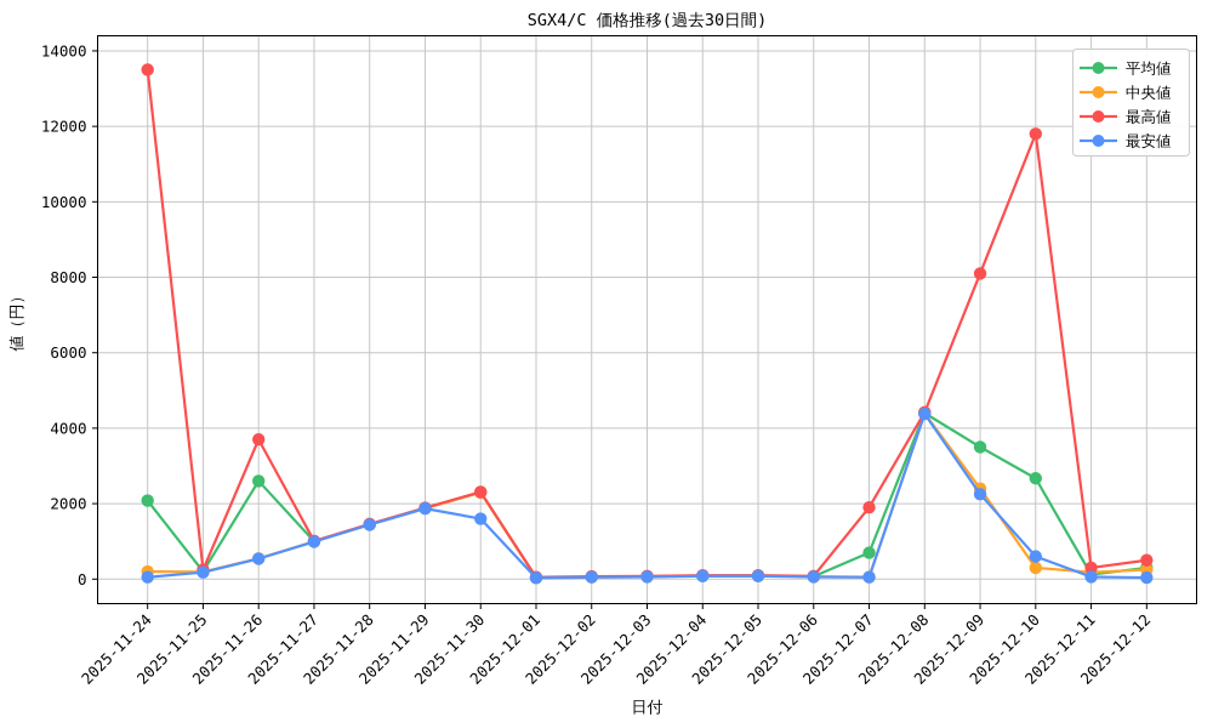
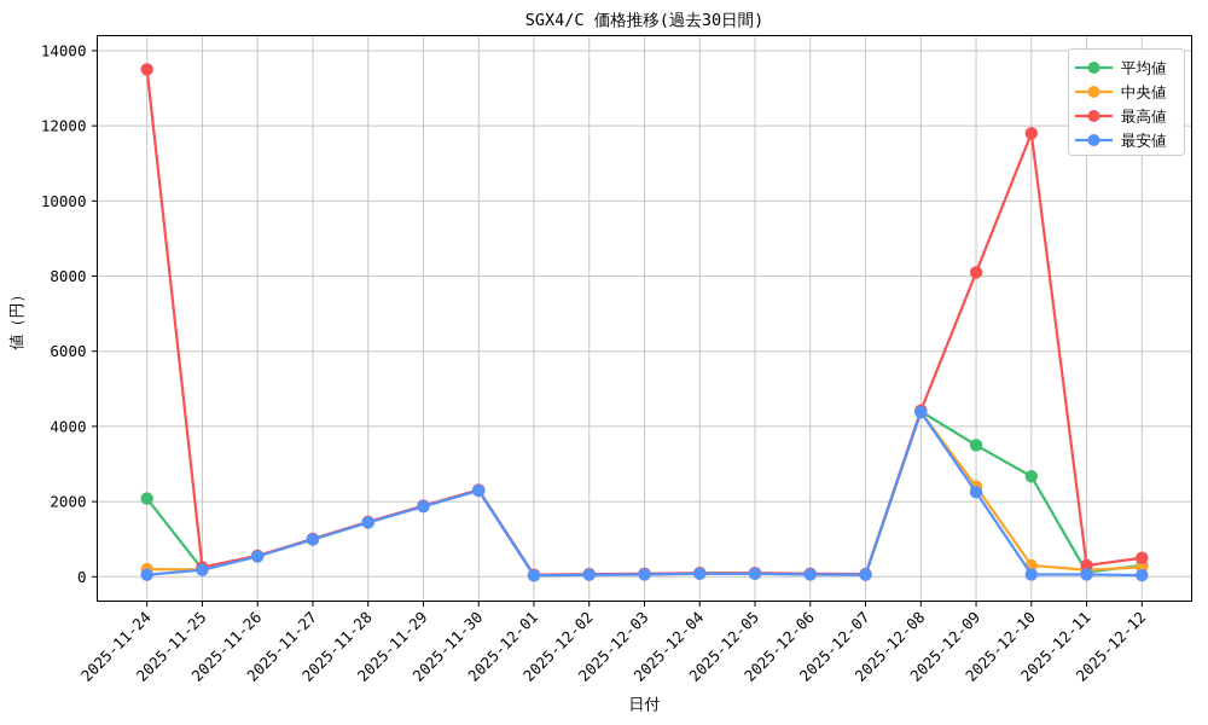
平均値/2025-11-26: 2600 -> 600
最高値/2025-11-26: 3700 -> 600
最安値/2025-11-30: 1600 -> 2300
平均値/2025-12-07: 700 -> 100
最高値/2025-12-07: 1900 -> 100
最安値/2025-12-10: 600 -> 100
